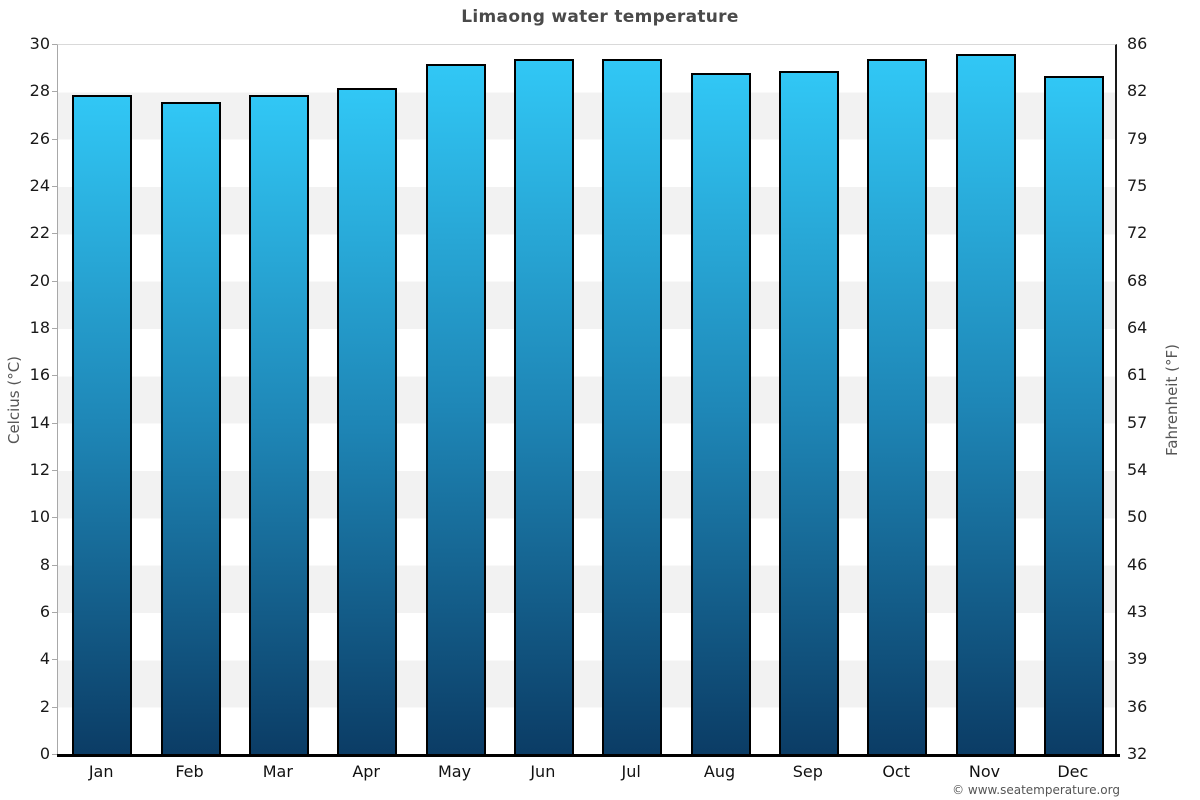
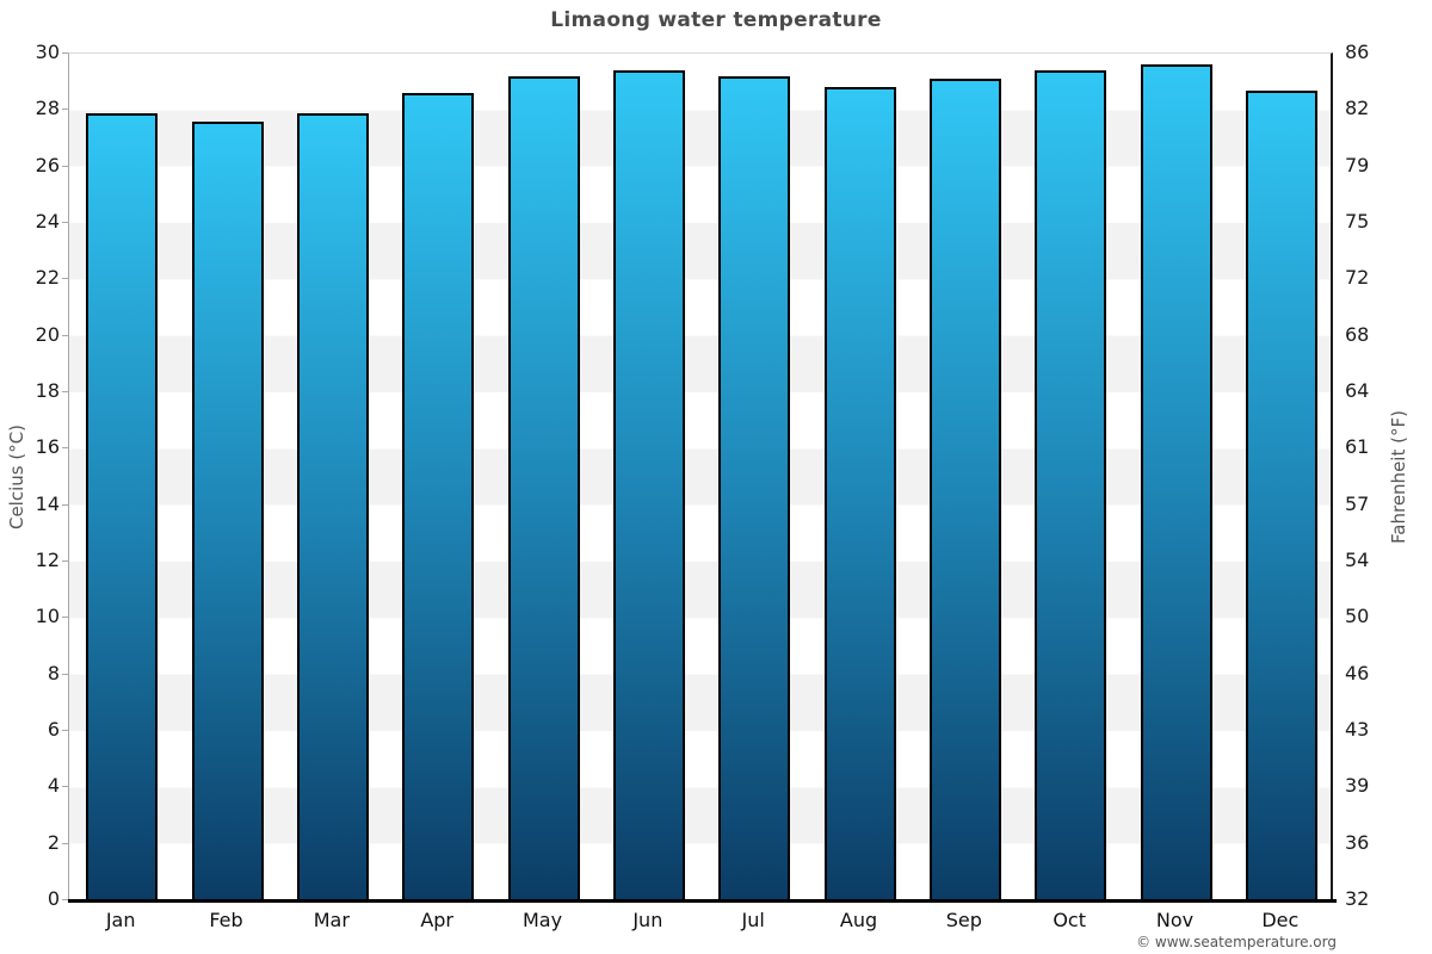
Apr: 28.2 -> 28.6
Jul: 29.4 -> 29.2
Sep: 28.9 -> 29.1
